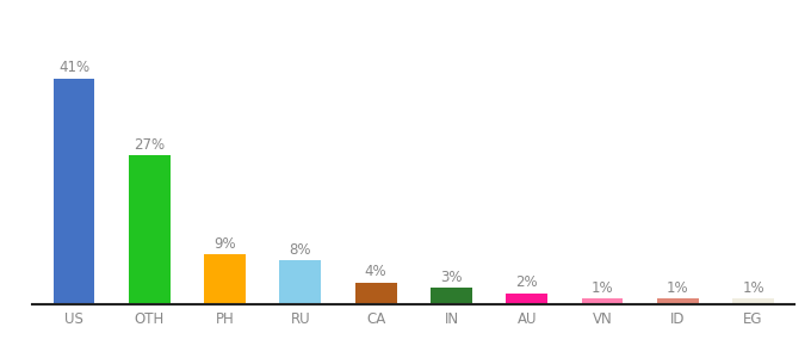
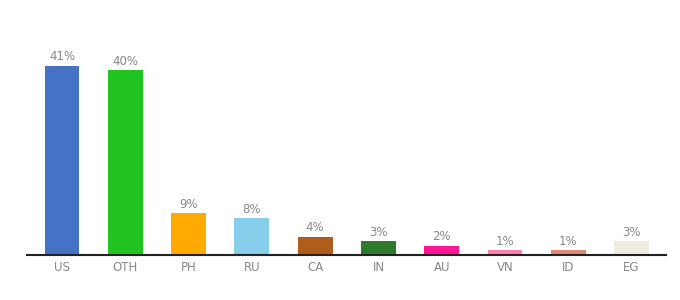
OTH: 27% -> 40%
EG: 1% -> 3%
